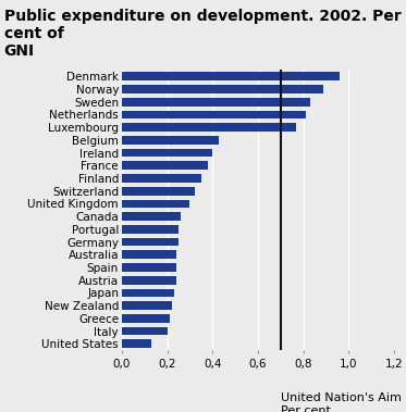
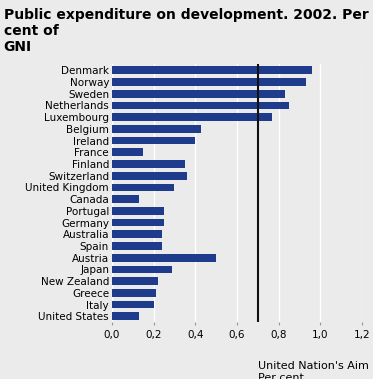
Norway: 0,89 -> 0,93
Netherlands: 0,81 -> 0,85
France: 0,38 -> 0,15
Switzerland: 0,32 -> 0,36
Canada: 0,26 -> 0,13
Austria: 0,24 -> 0,50
Japan: 0,23 -> 0,29
